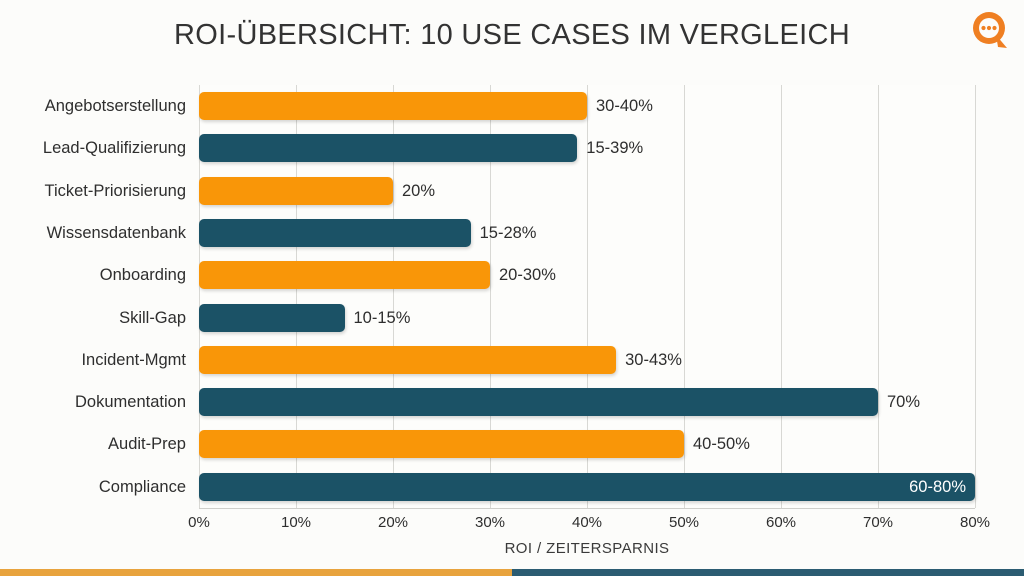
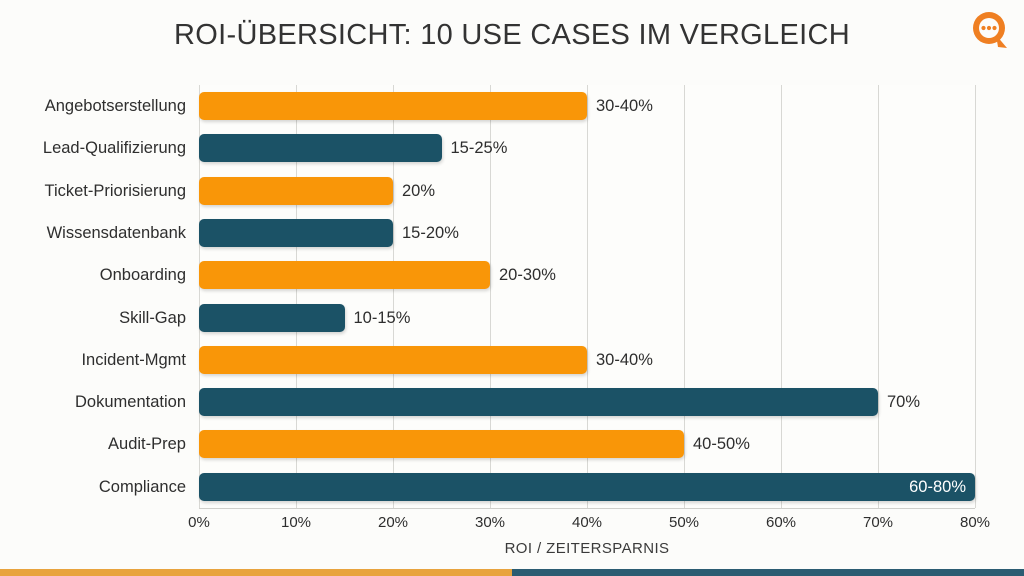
Lead-Qualifizierung: 39 -> 25
Wissensdatenbank: 28 -> 20
Incident-Mgmt: 43 -> 40
